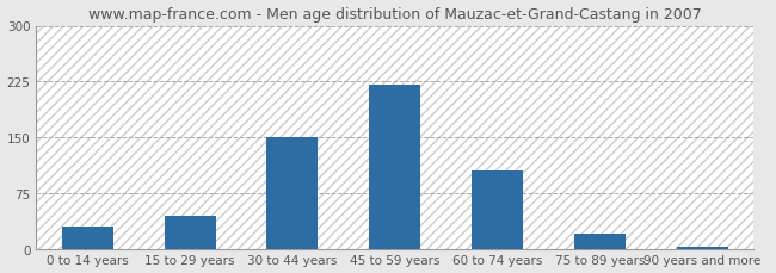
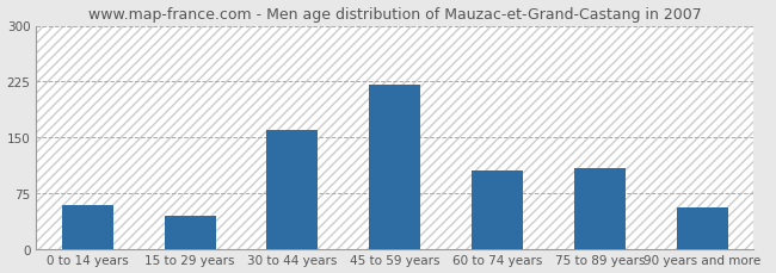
0 to 14 years: 30 -> 58
30 to 44 years: 150 -> 160
75 to 89 years: 20 -> 108
90 years and more: 3 -> 56
